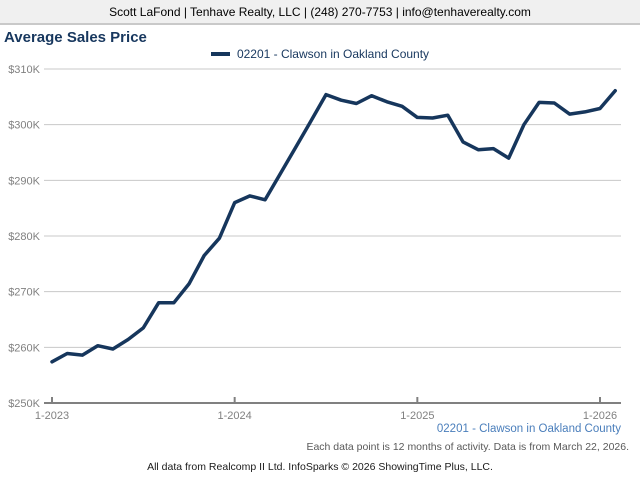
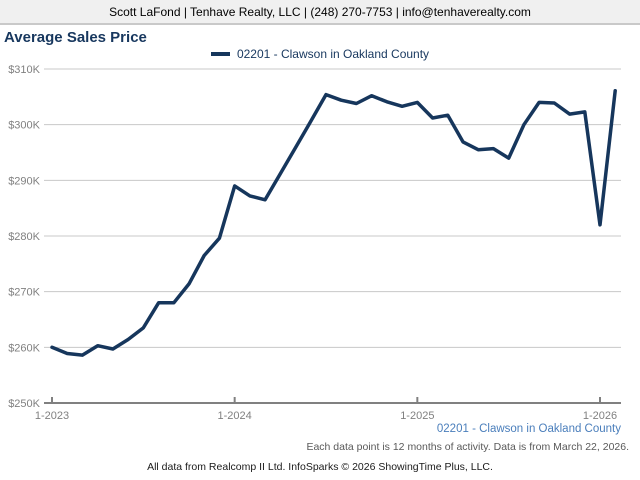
1-2023: $257K -> $260K
1-2024: $286K -> $289K
1-2025: $301K -> $304K
1-2026: $303K -> $282K
